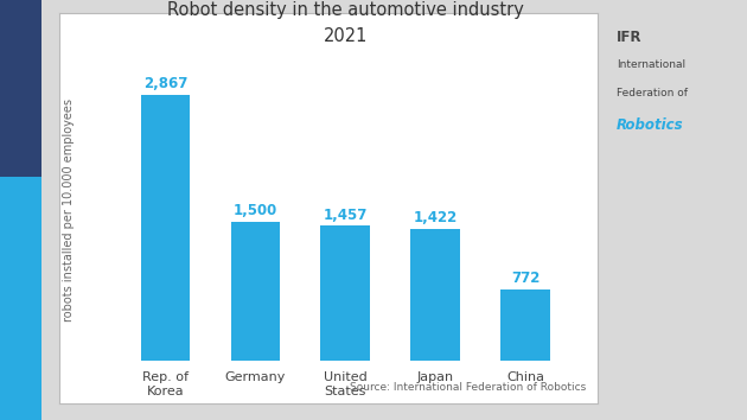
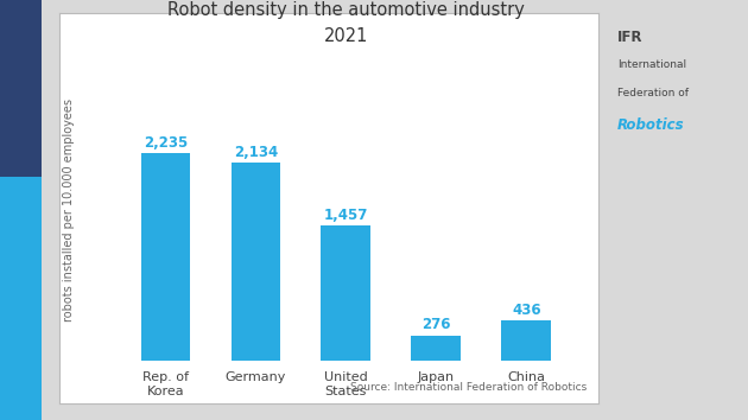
Rep. of Korea: 2,867 -> 2,235
Germany: 1,500 -> 2,134
Japan: 1,422 -> 276
China: 772 -> 436
